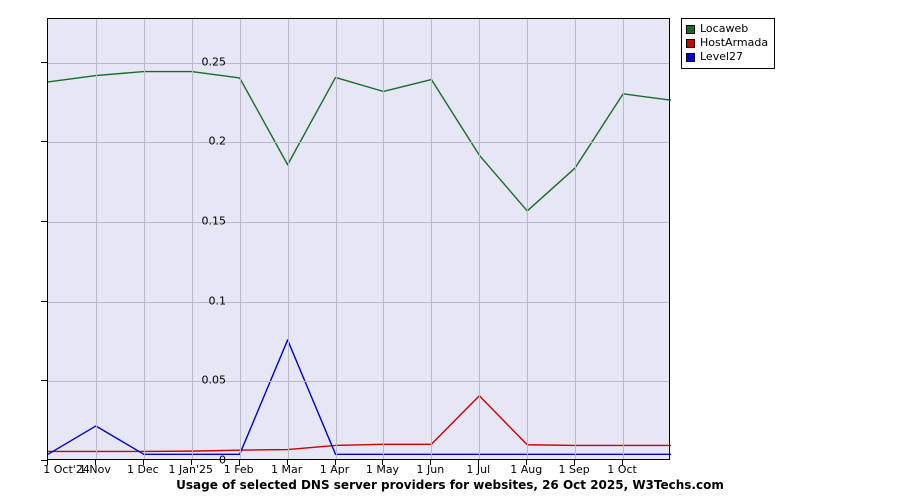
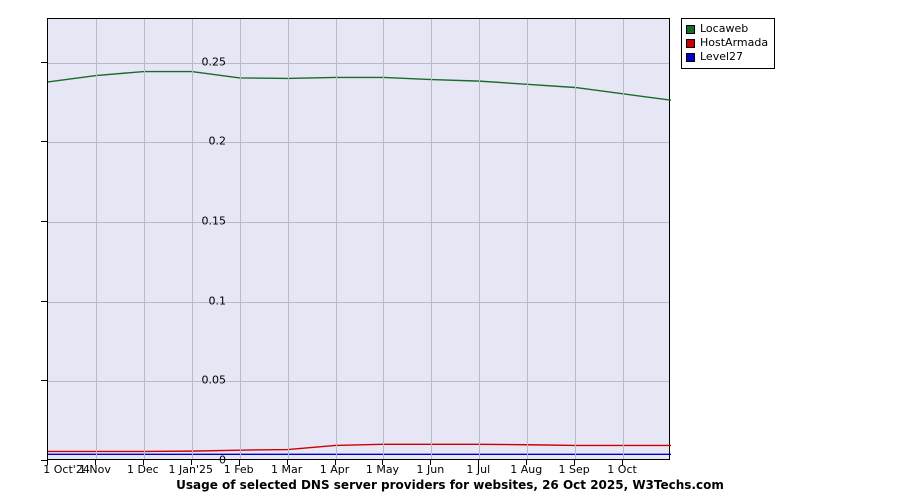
Level27/1 Nov: 0.022 -> 0.004
Locaweb/1 Mar: 0.186 -> 0.240
Level27/1 Mar: 0.076 -> 0.004
Locaweb/1 May: 0.232 -> 0.241
Locaweb/1 Jul: 0.192 -> 0.238
HostArmada/1 Jul: 0.041 -> 0.011
Locaweb/1 Aug: 0.157 -> 0.236
Locaweb/1 Sep: 0.184 -> 0.234
